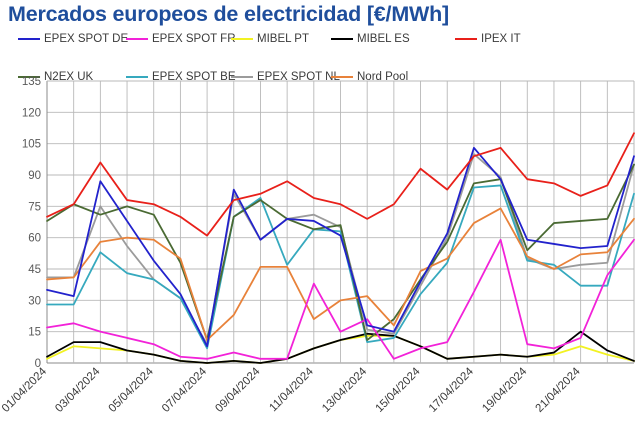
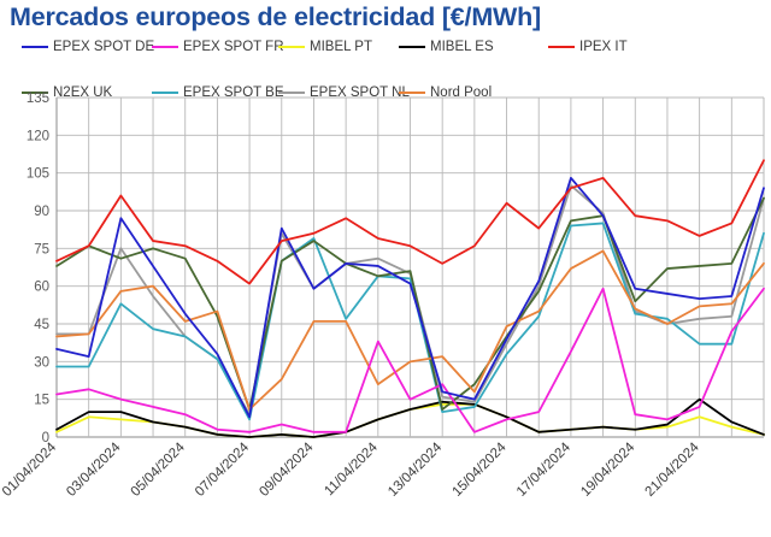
Nord Pool/05/04/2024: 59 -> 46
